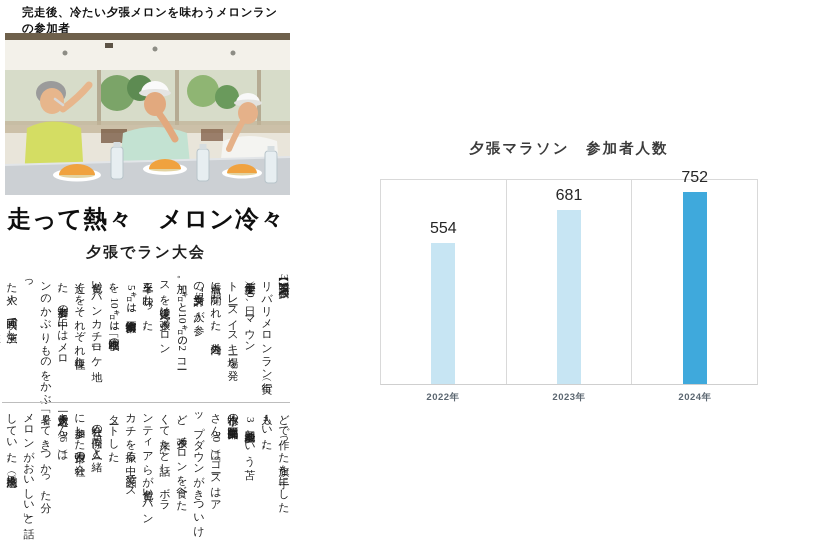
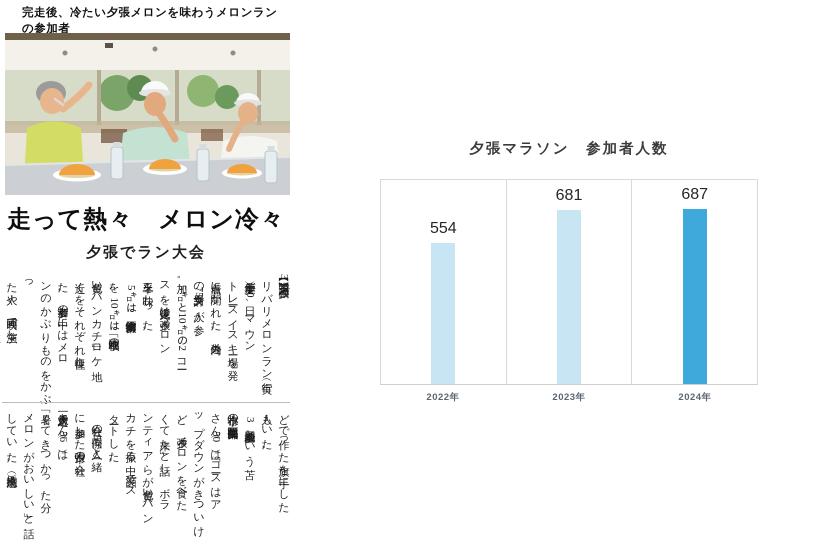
2024年: 752 -> 687
